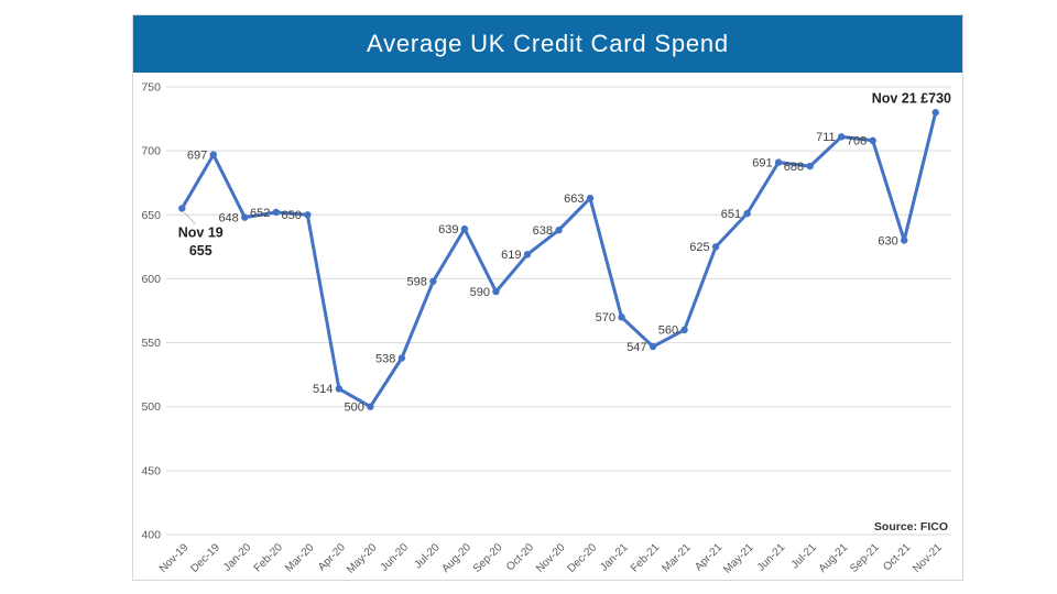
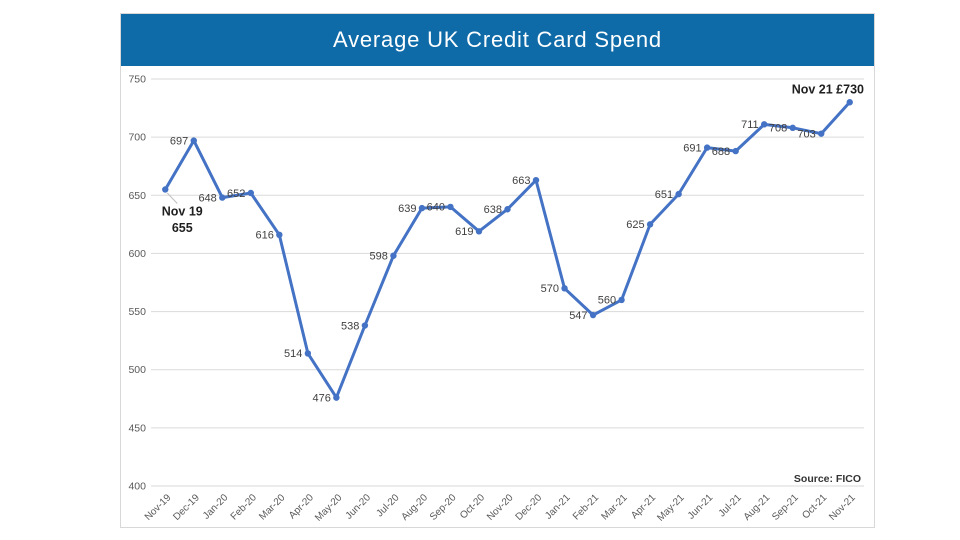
Mar-20: 650 -> 616
May-20: 500 -> 476
Sep-20: 590 -> 640
Oct-21: 630 -> 703
